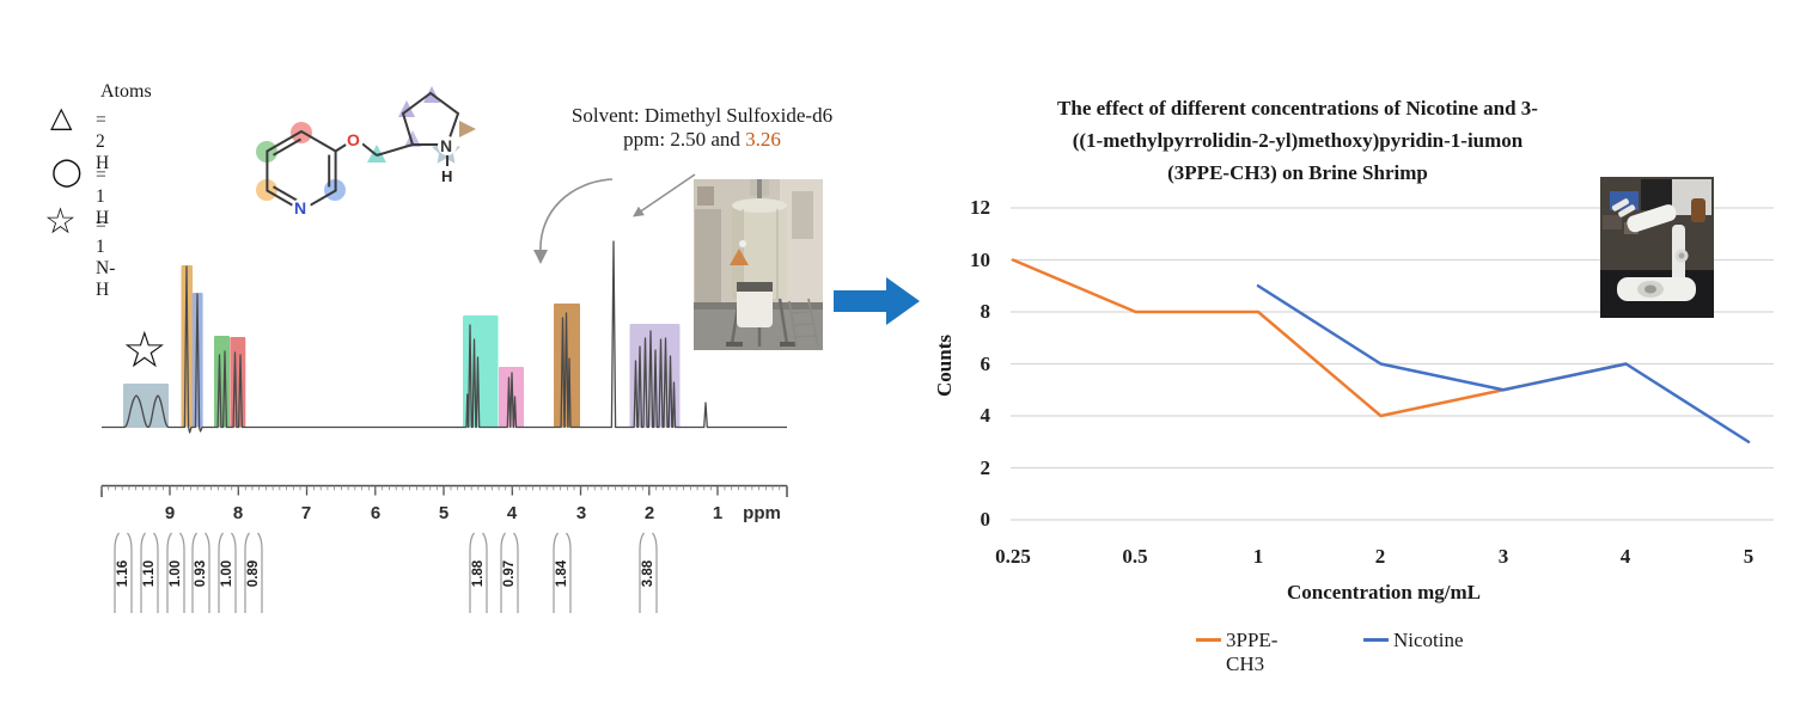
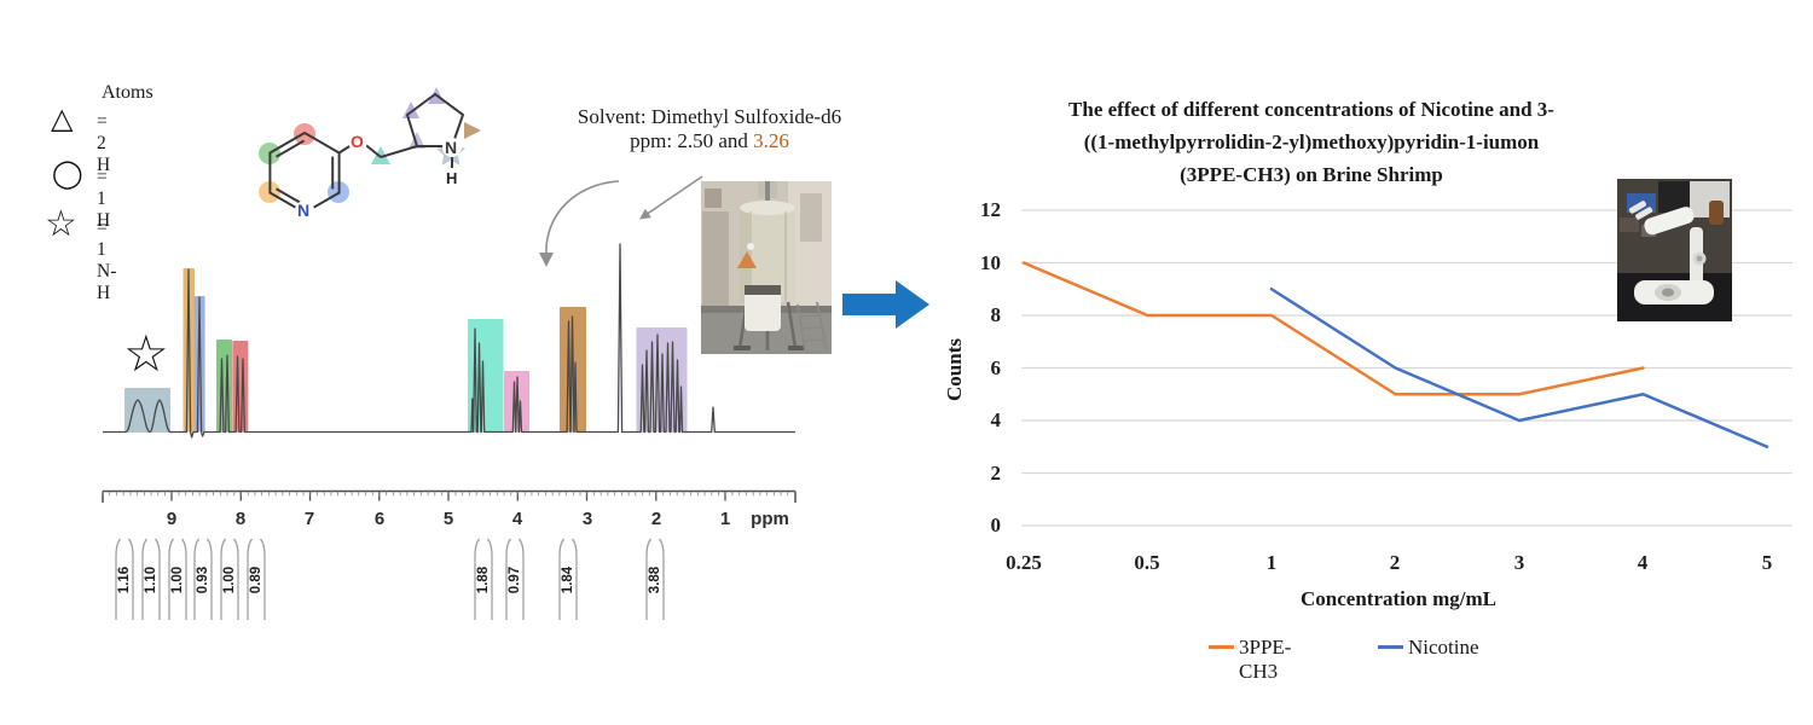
3PPE-CH3/2: 4 -> 5
Nicotine/3: 5 -> 4
Nicotine/4: 6 -> 5
